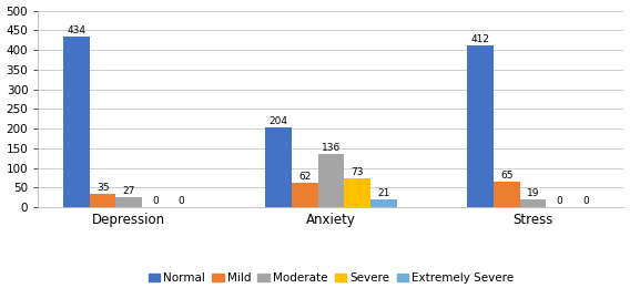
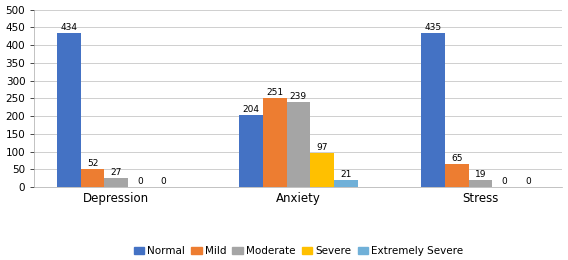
Mild/Depression: 35 -> 52
Mild/Anxiety: 62 -> 251
Moderate/Anxiety: 136 -> 239
Severe/Anxiety: 73 -> 97
Normal/Stress: 412 -> 435
